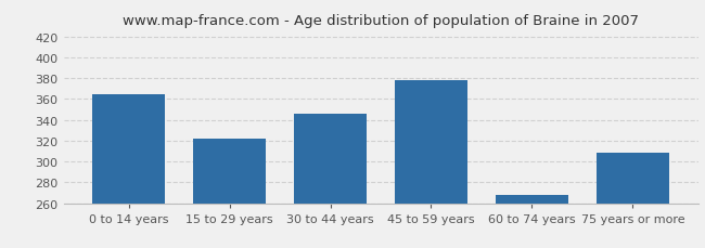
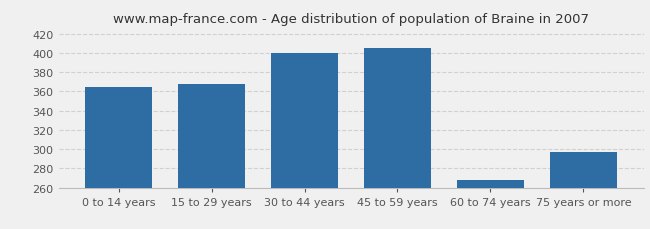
15 to 29 years: 322 -> 368
30 to 44 years: 346 -> 400
45 to 59 years: 378 -> 405
75 years or more: 308 -> 297
